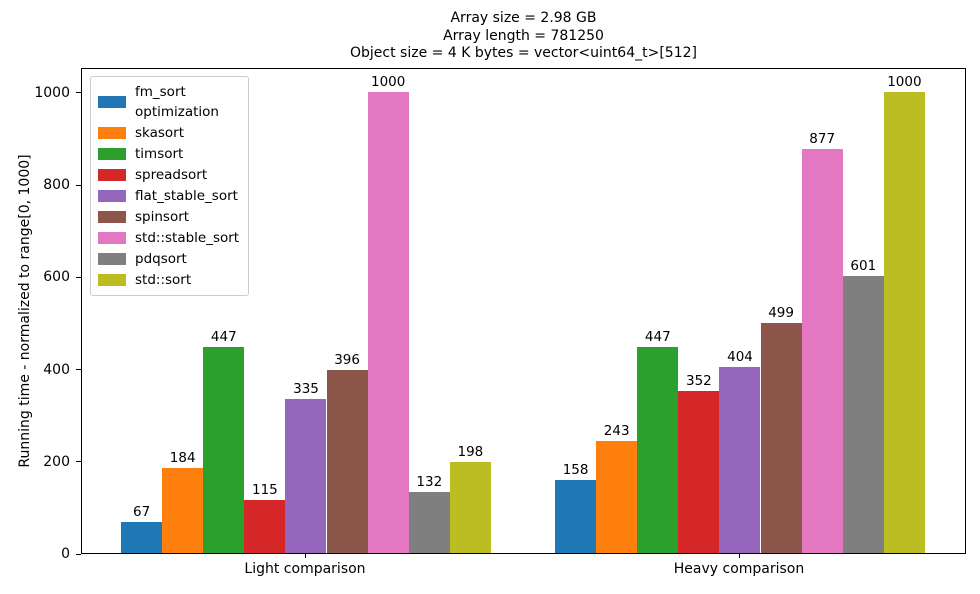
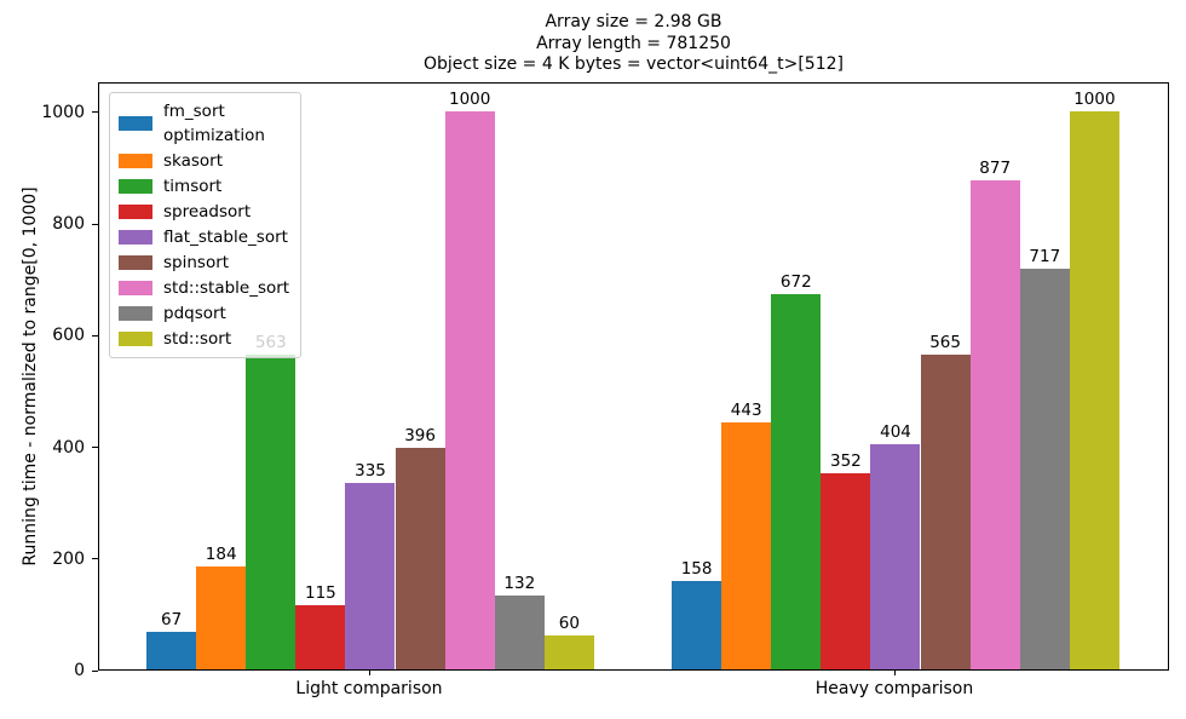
timsort/Light comparison: 447 -> 563
std::sort/Light comparison: 198 -> 60
skasort/Heavy comparison: 243 -> 443
timsort/Heavy comparison: 447 -> 672
spinsort/Heavy comparison: 499 -> 565
pdqsort/Heavy comparison: 601 -> 717
